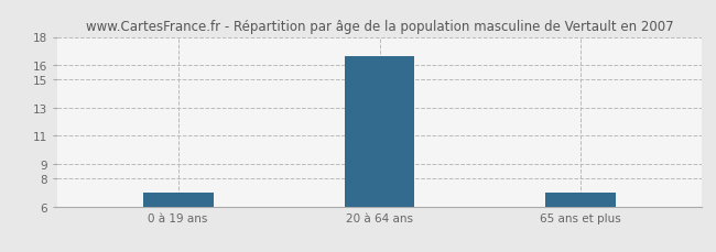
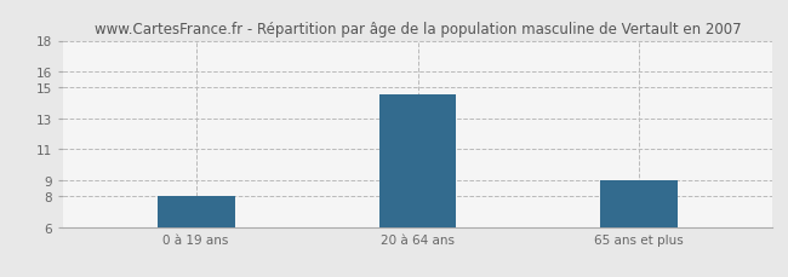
0 à 19 ans: 7.0 -> 8.0
20 à 64 ans: 16.6 -> 14.5
65 ans et plus: 7.0 -> 9.0
